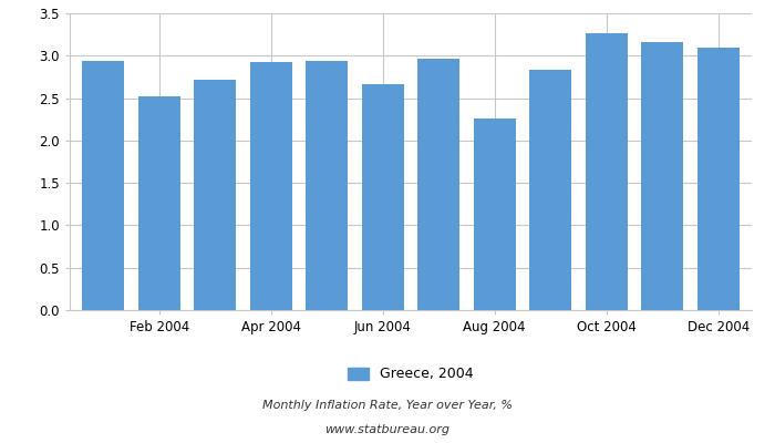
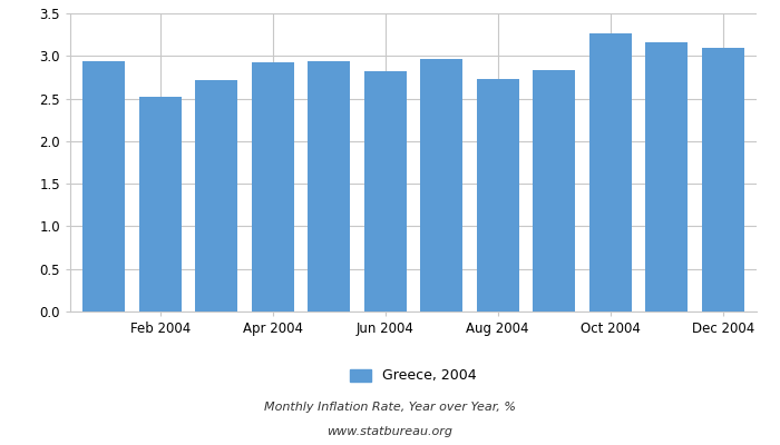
Jun 2004: 2.66 -> 2.82
Aug 2004: 2.26 -> 2.73
